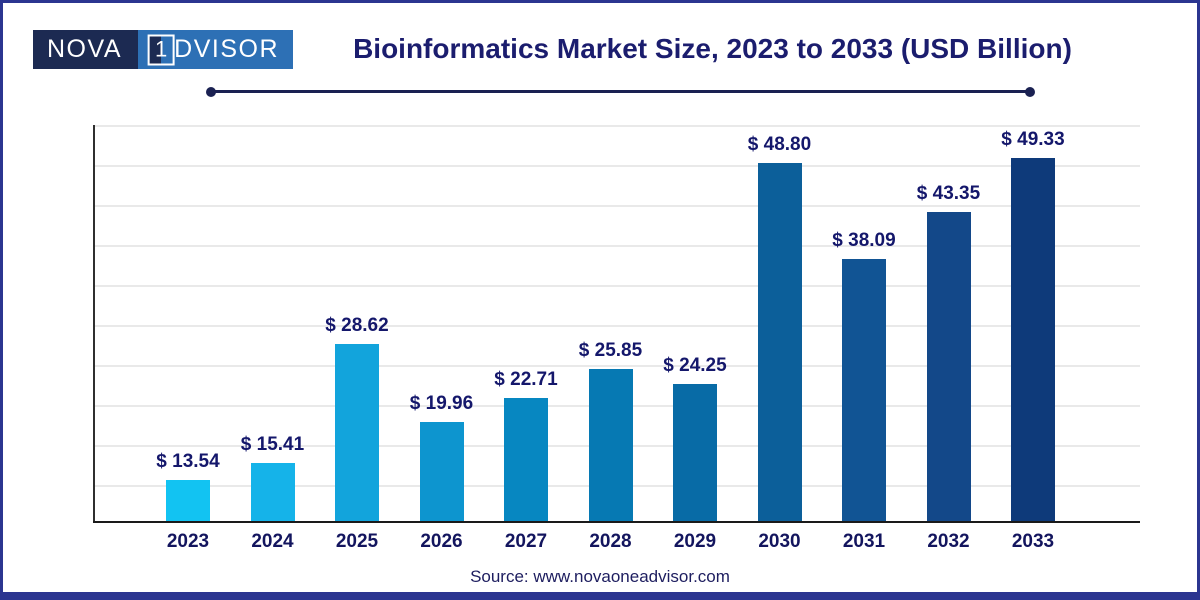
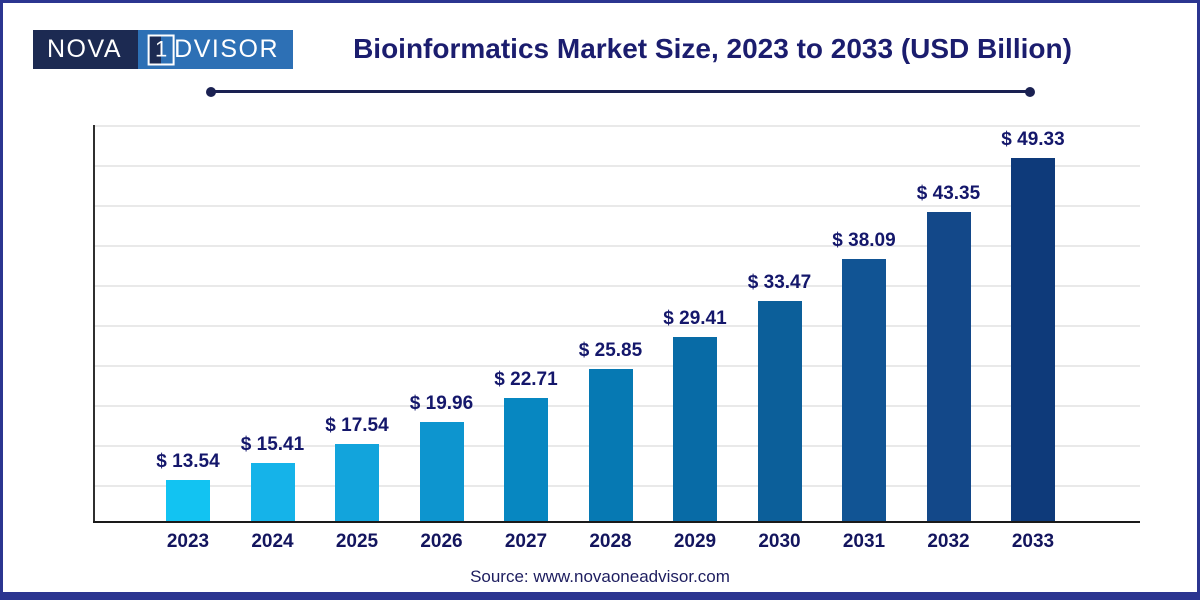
2025: 28.62 -> 17.54
2029: 24.25 -> 29.41
2030: 48.80 -> 33.47
